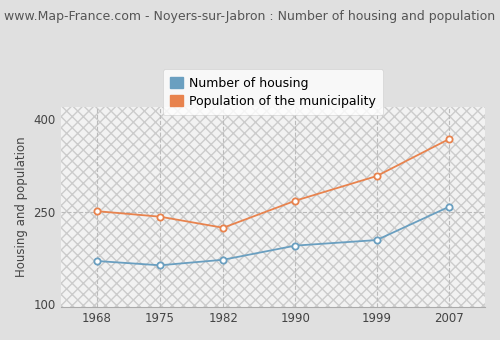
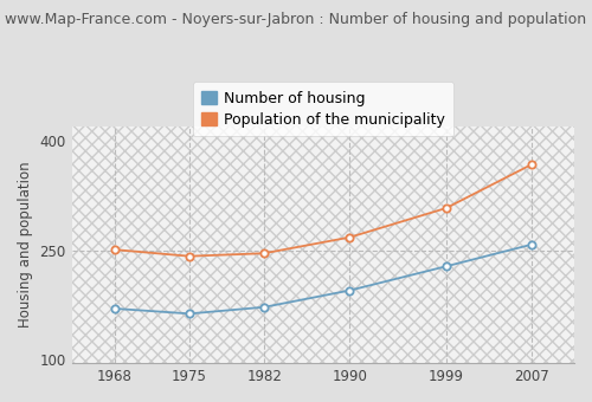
Population of the municipality/1982: 224 -> 246
Number of housing/1999: 204 -> 228
